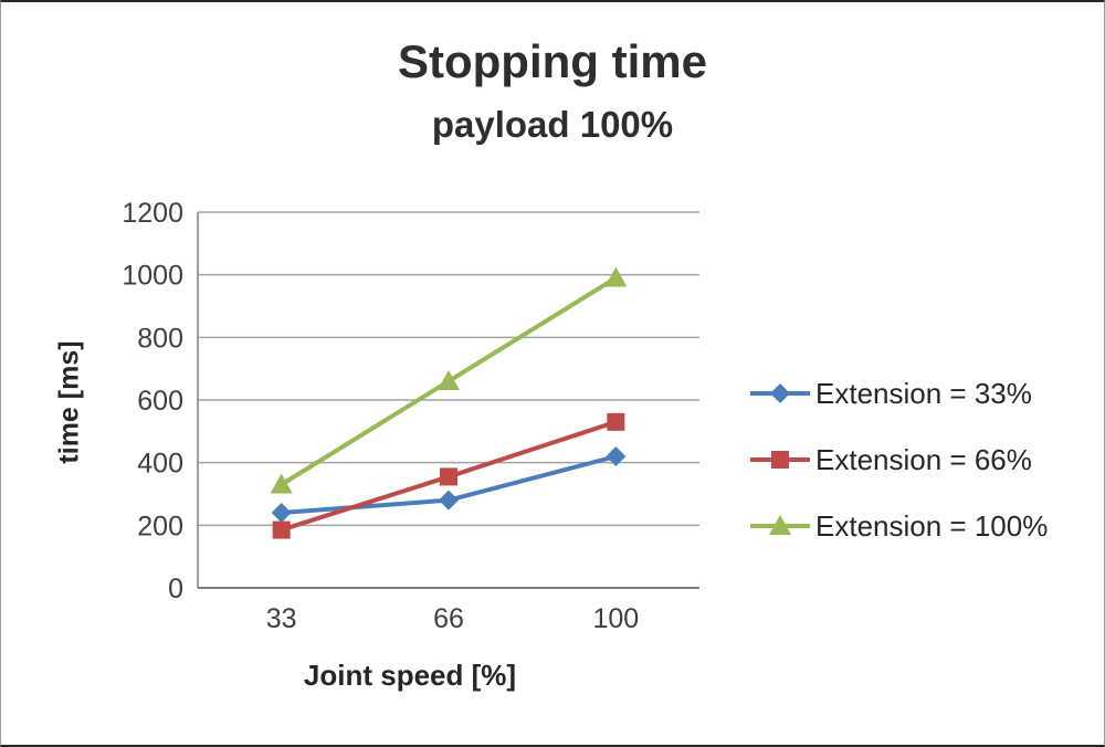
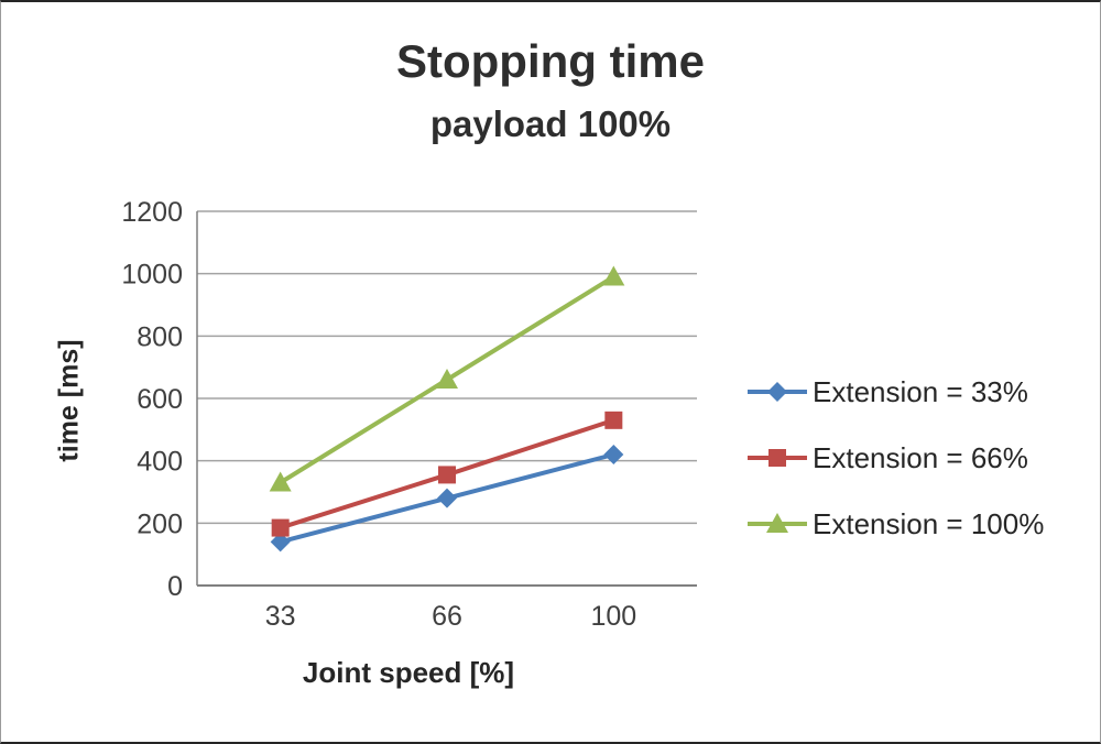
Extension = 33%/33: 240 -> 140
